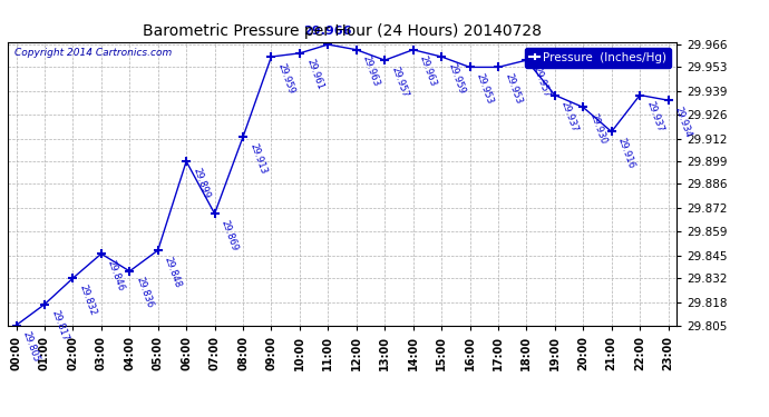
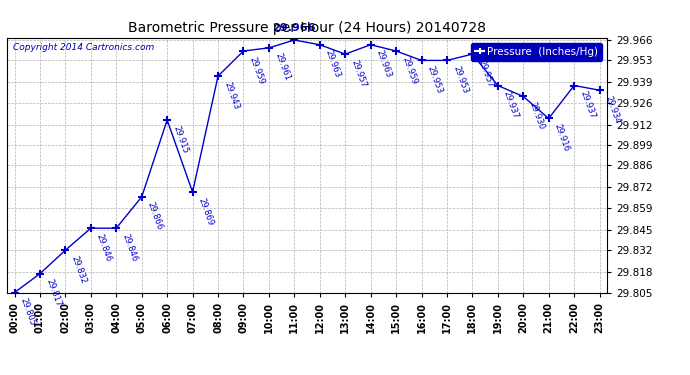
04:00: 29.836 -> 29.846
05:00: 29.848 -> 29.866
06:00: 29.899 -> 29.915
08:00: 29.913 -> 29.943
